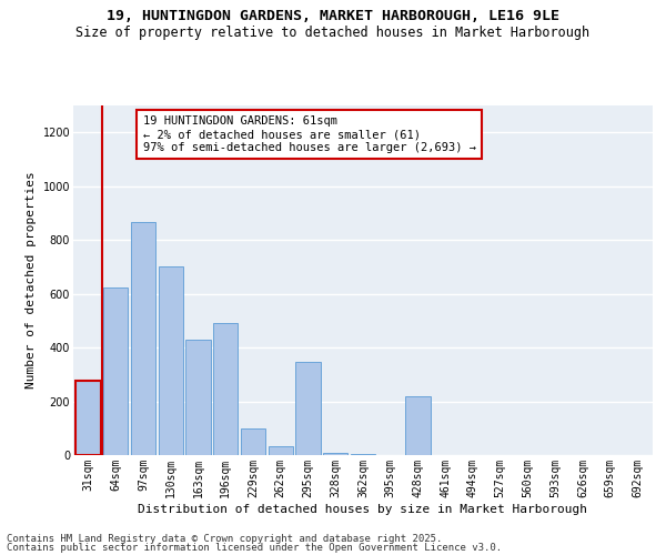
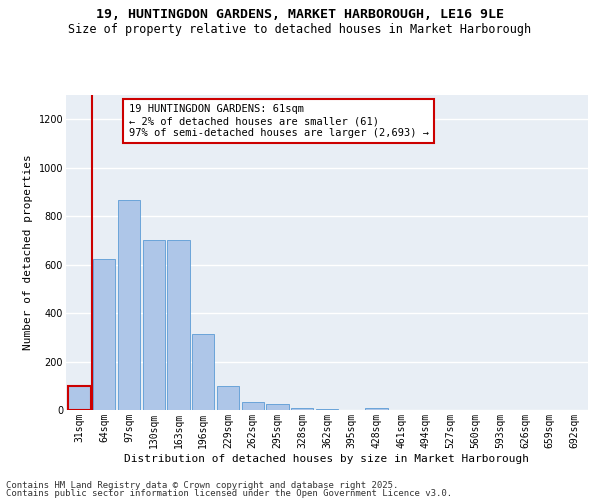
31sqm: 275 -> 100
163sqm: 430 -> 700
196sqm: 490 -> 315
295sqm: 345 -> 25
428sqm: 220 -> 10
